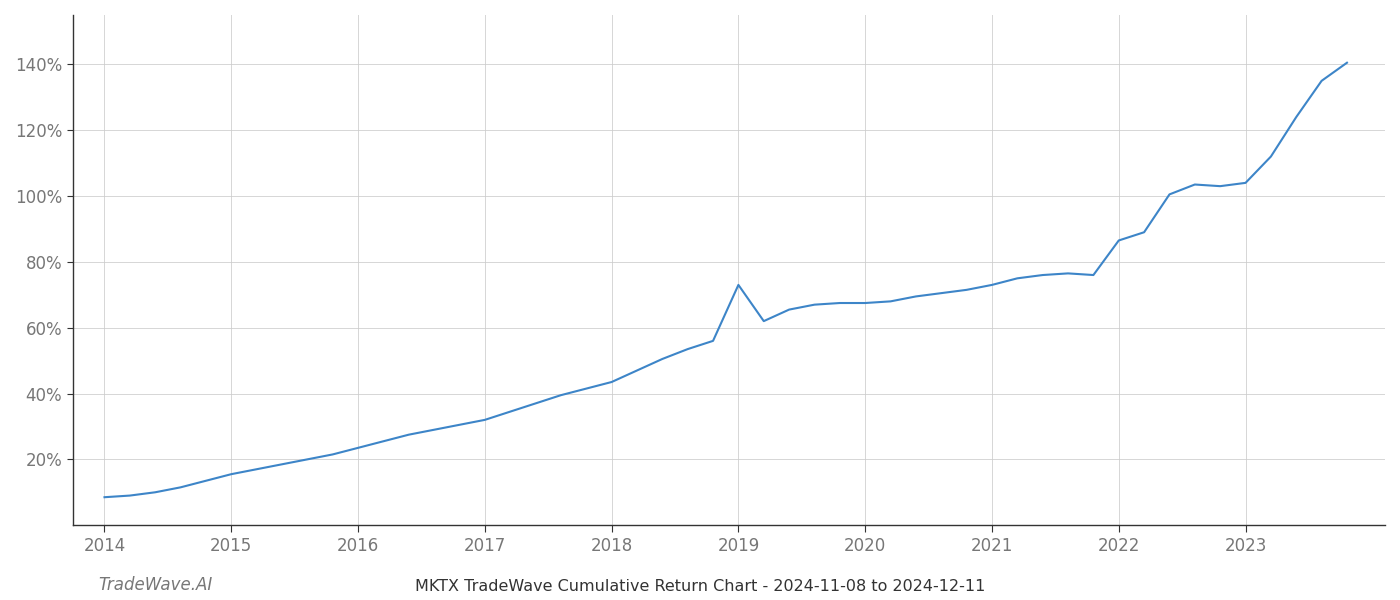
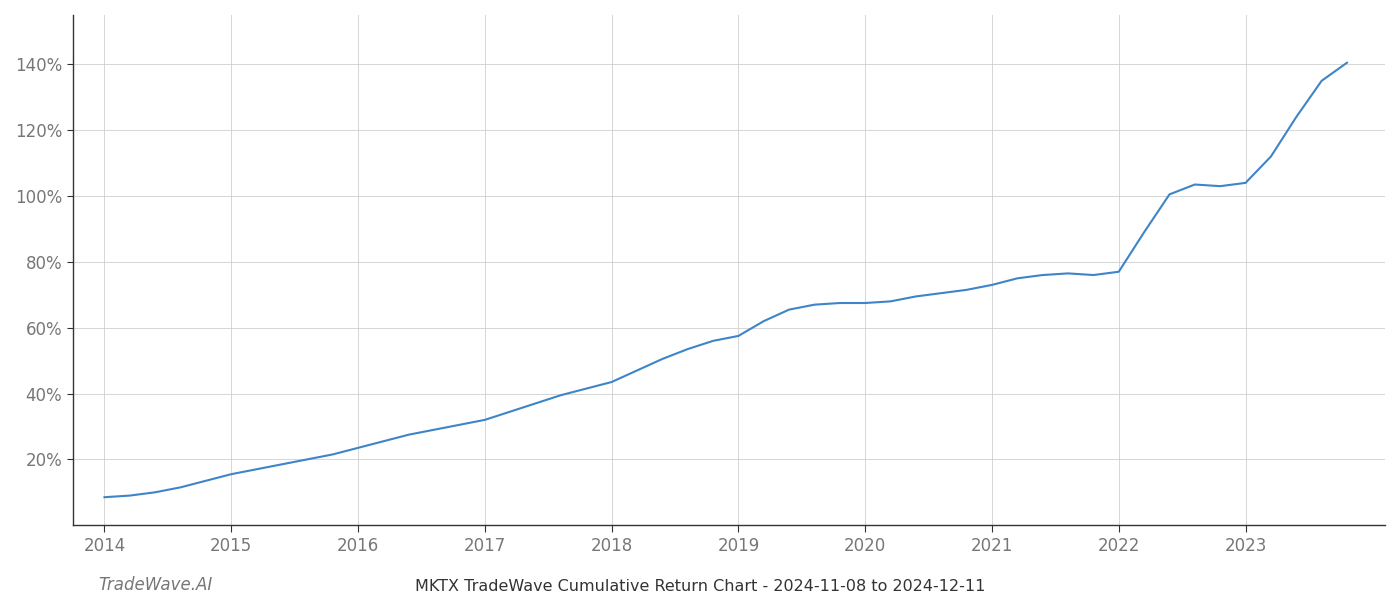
2019: 73.0% -> 57.5%
2022: 86.5% -> 77.0%
